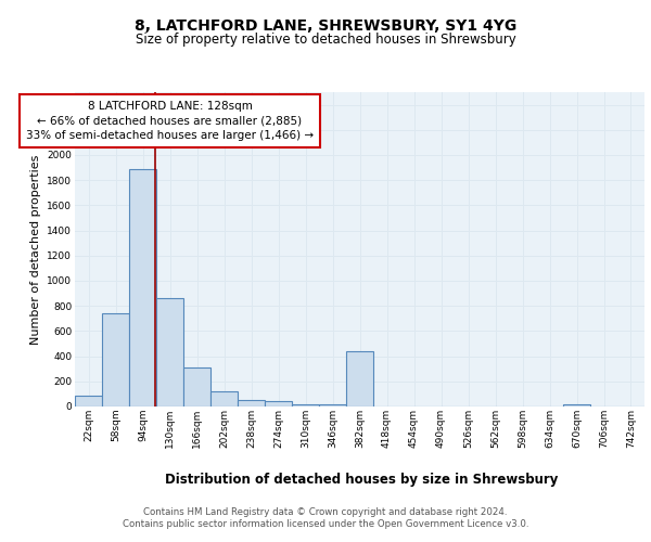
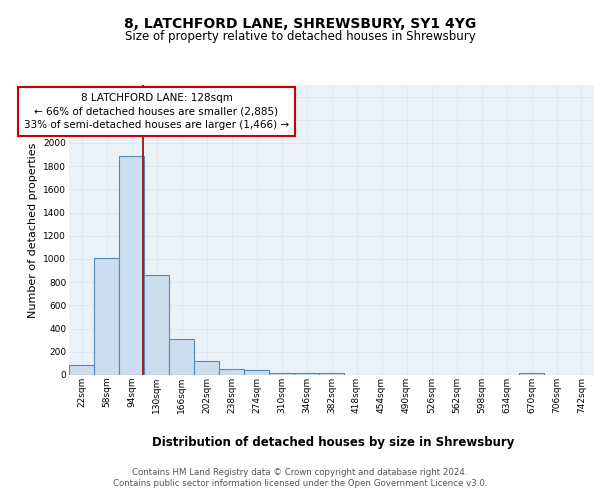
58sqm: 740 -> 1010
382sqm: 440 -> 20
